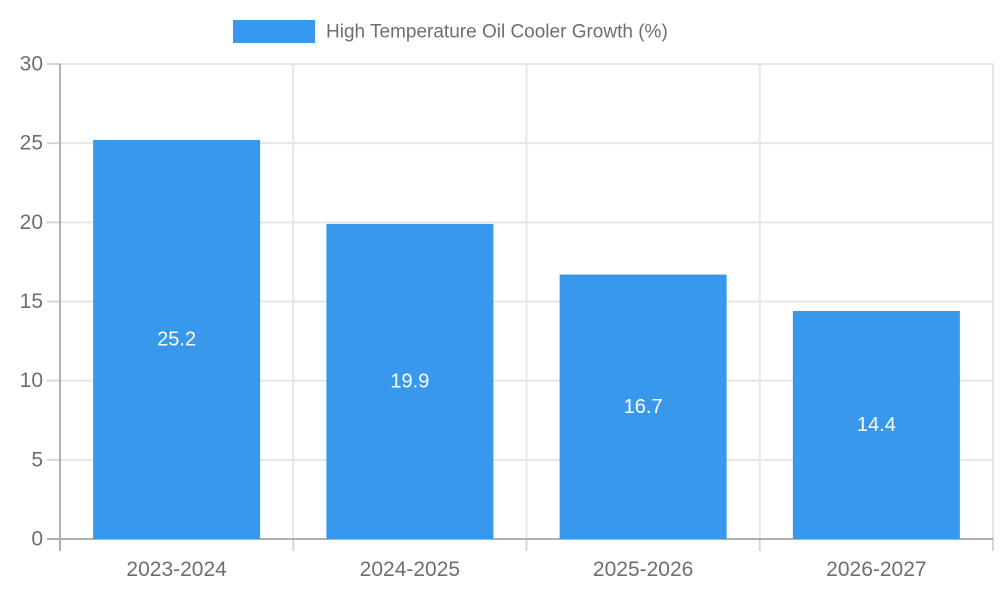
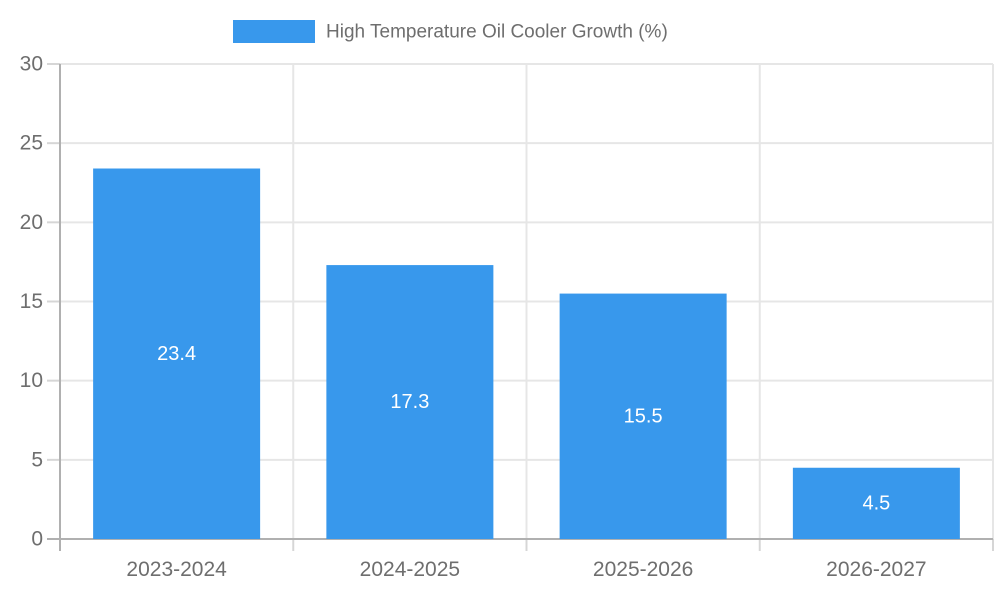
2023-2024: 25.2 -> 23.4
2024-2025: 19.9 -> 17.3
2025-2026: 16.7 -> 15.5
2026-2027: 14.4 -> 4.5
